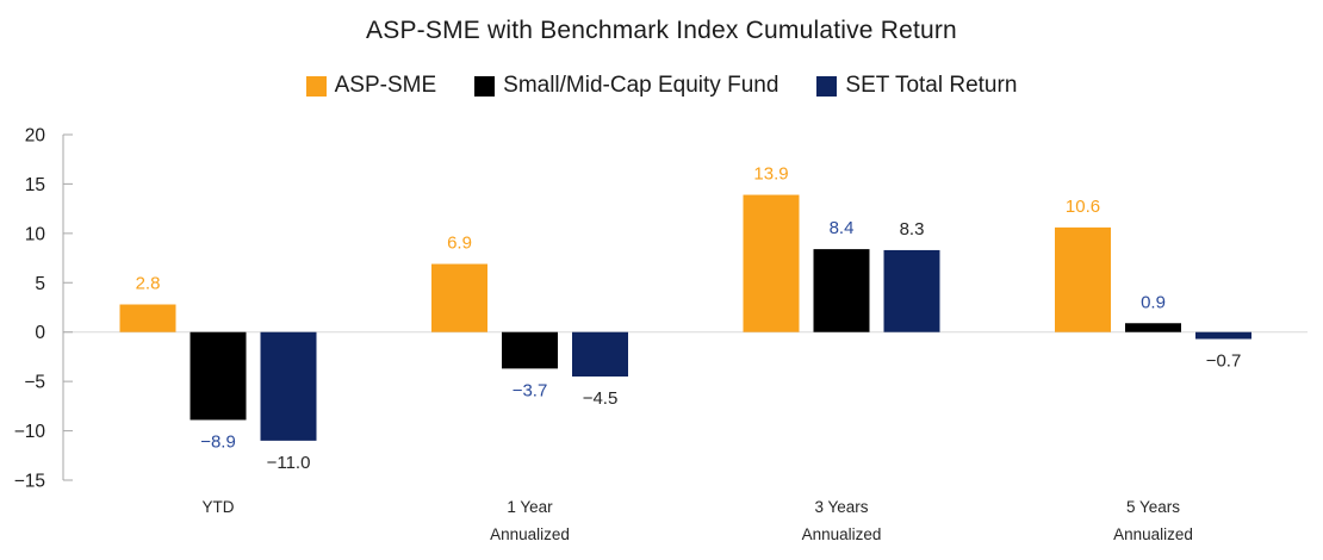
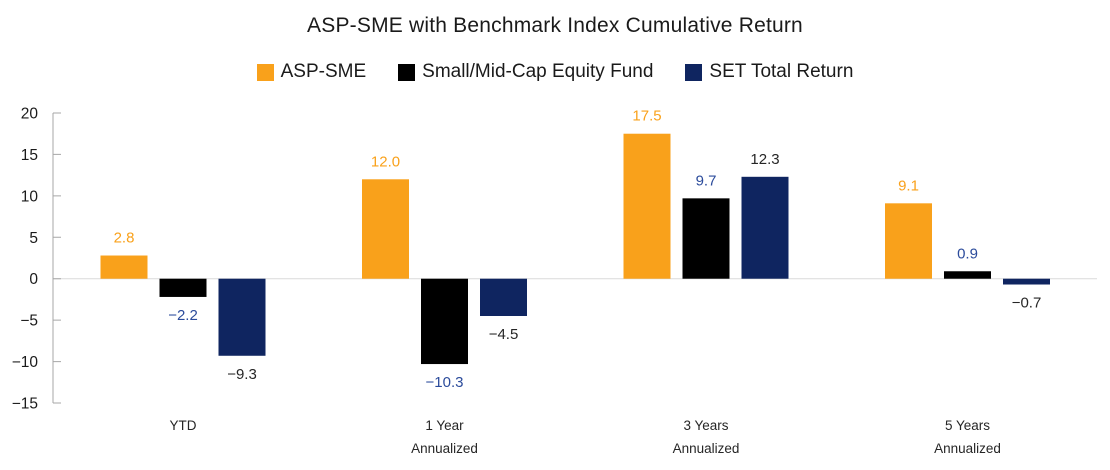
Small/Mid-Cap Equity Fund/YTD: −8.9 -> −2.2
SET Total Return/YTD: −11.0 -> −9.3
ASP-SME/1 Year Annualized: 6.9 -> 12.0
Small/Mid-Cap Equity Fund/1 Year Annualized: −3.7 -> −10.3
ASP-SME/3 Years Annualized: 13.9 -> 17.5
Small/Mid-Cap Equity Fund/3 Years Annualized: 8.4 -> 9.7
SET Total Return/3 Years Annualized: 8.3 -> 12.3
ASP-SME/5 Years Annualized: 10.6 -> 9.1
